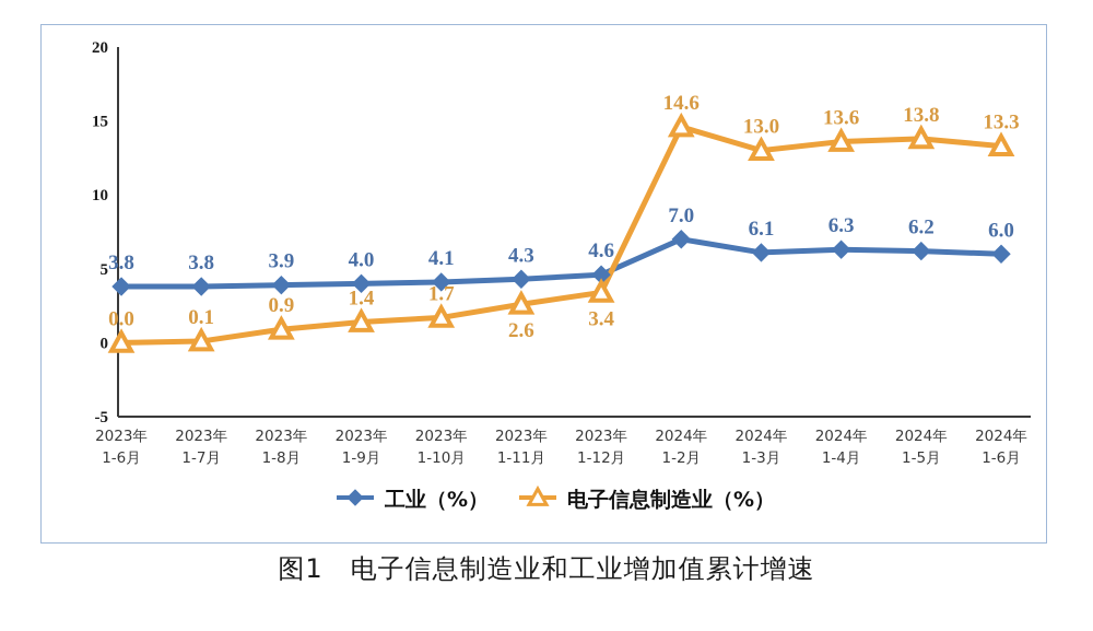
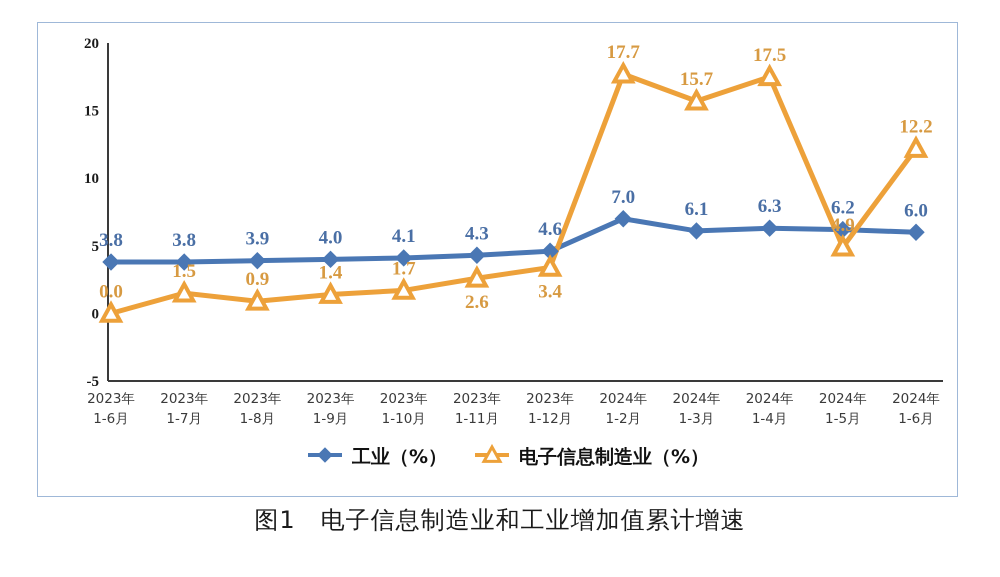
电子信息制造业（%）/2023年 1-7月: 0.1 -> 1.5
电子信息制造业（%）/2024年 1-2月: 14.6 -> 17.7
电子信息制造业（%）/2024年 1-3月: 13.0 -> 15.7
电子信息制造业（%）/2024年 1-4月: 13.6 -> 17.5
电子信息制造业（%）/2024年 1-5月: 13.8 -> 4.9
电子信息制造业（%）/2024年 1-6月: 13.3 -> 12.2
